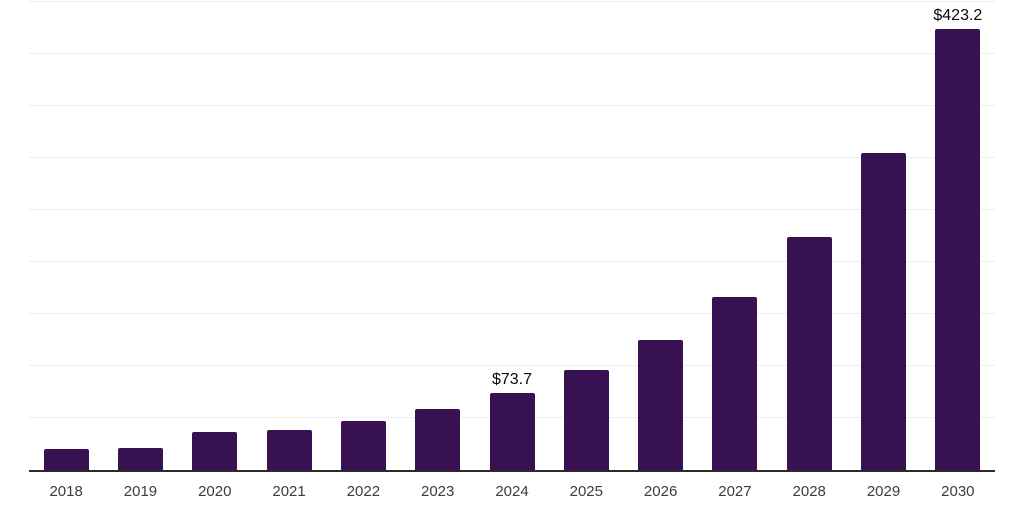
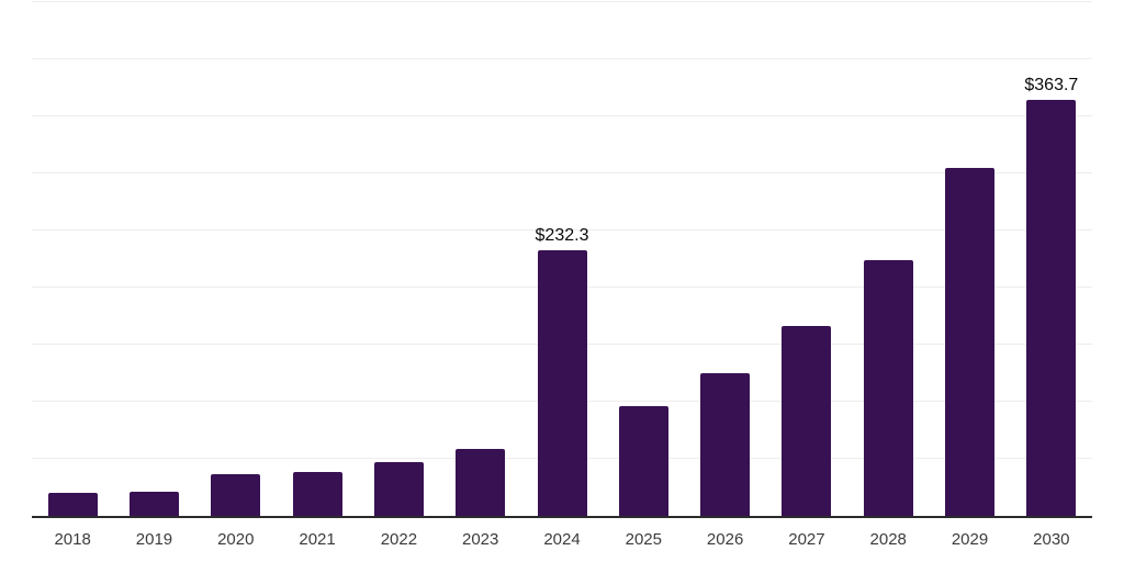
2024: $73.7 -> $232.3
2030: $423.2 -> $363.7
